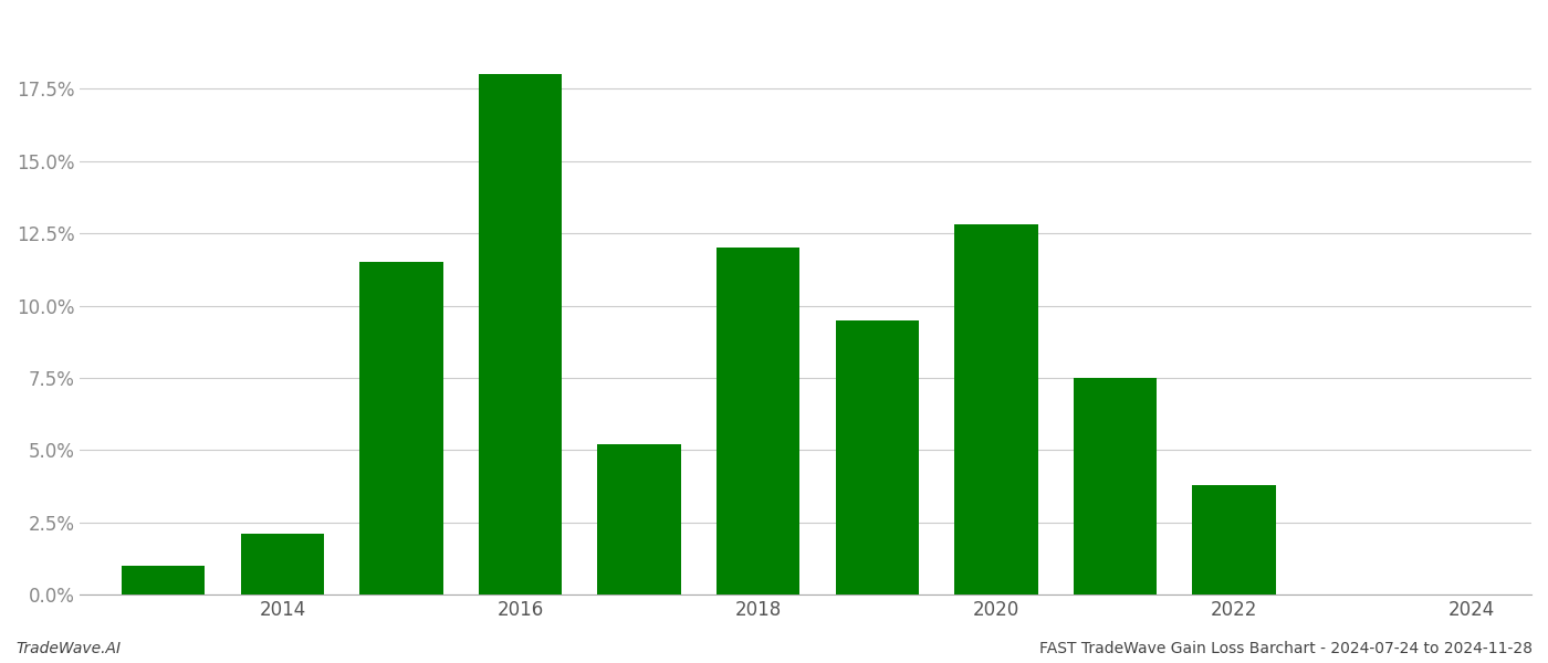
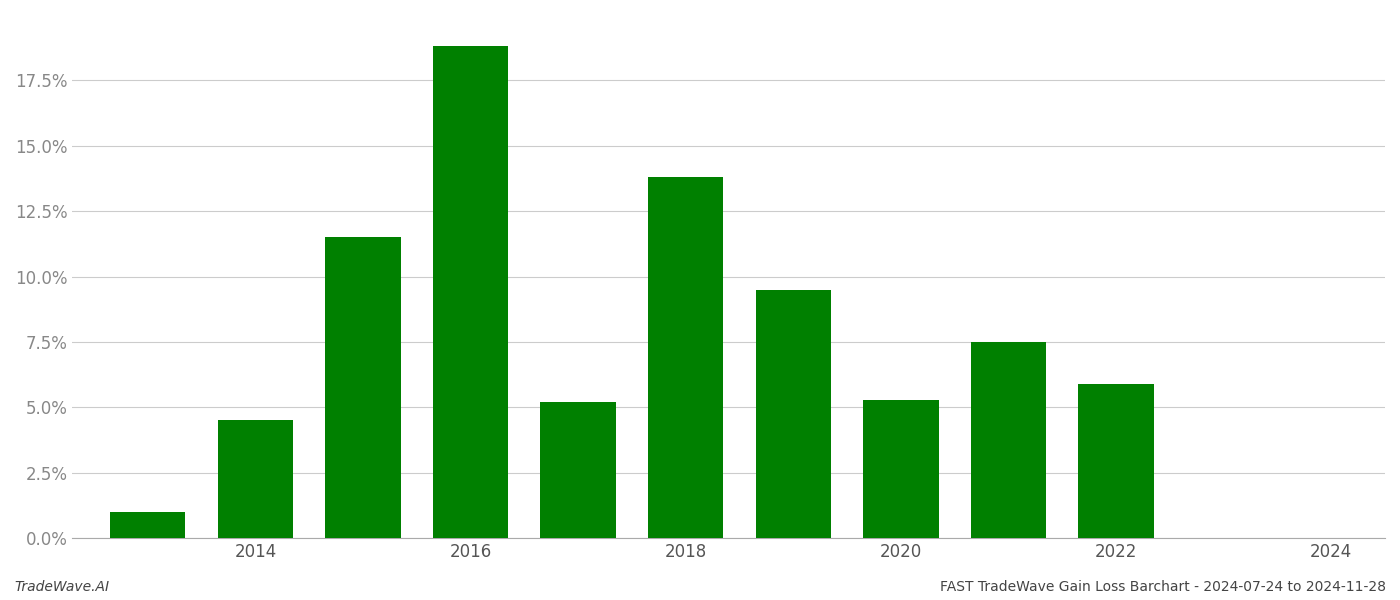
2014: 2.1% -> 4.5%
2016: 18.0% -> 18.8%
2018: 12.0% -> 13.8%
2020: 12.8% -> 5.3%
2022: 3.8% -> 5.9%
